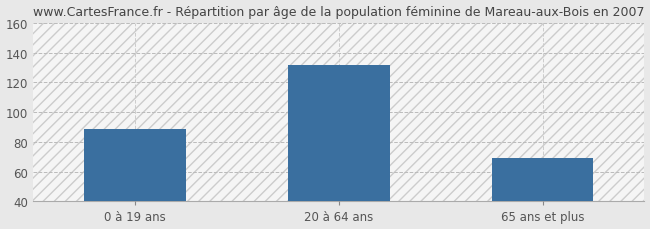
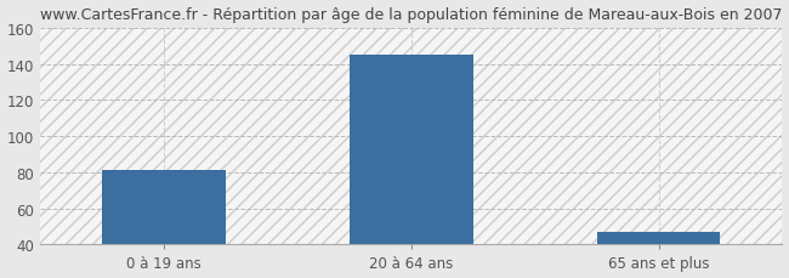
0 à 19 ans: 89 -> 81
20 à 64 ans: 132 -> 145
65 ans et plus: 69 -> 47
